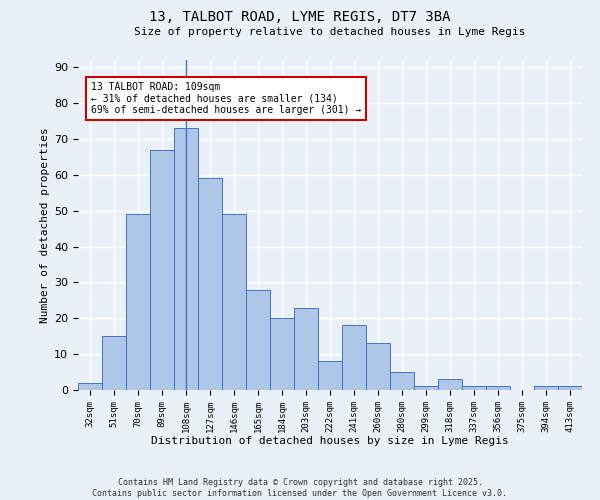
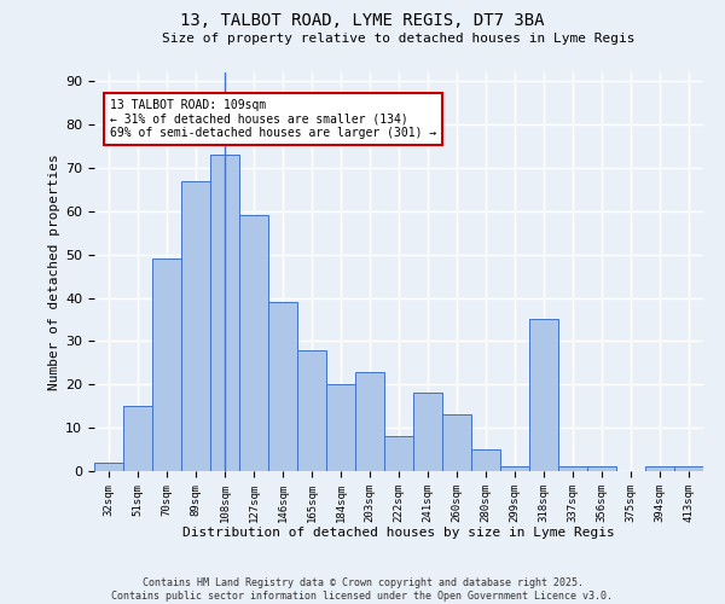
146sqm: 49 -> 39
318sqm: 3 -> 35
